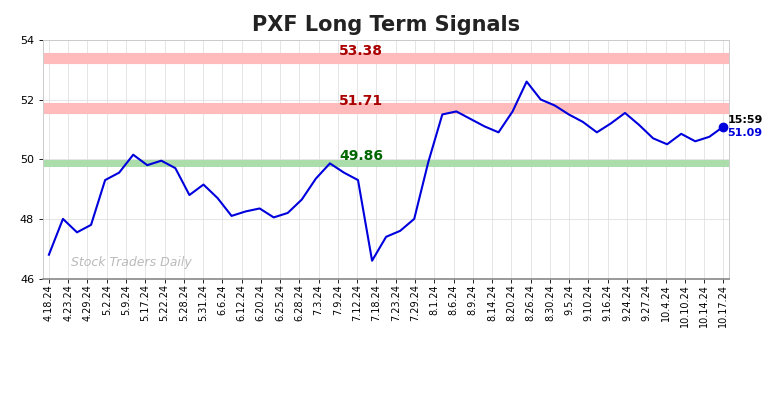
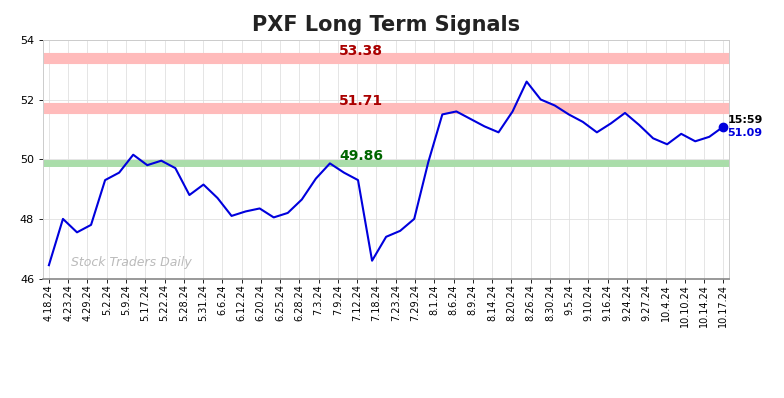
4.18.24: 46.80 -> 46.45
